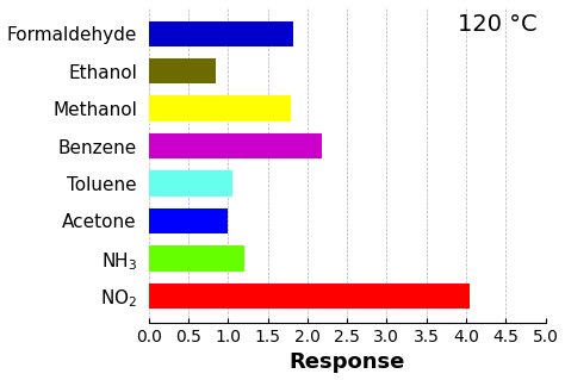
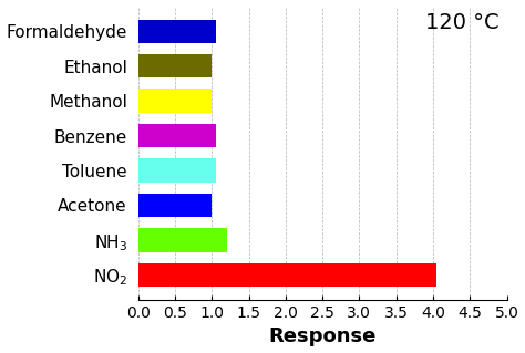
Formaldehyde: 1.82 -> 1.05
Ethanol: 0.84 -> 1.00
Methanol: 1.80 -> 1.00
Benzene: 2.18 -> 1.05
